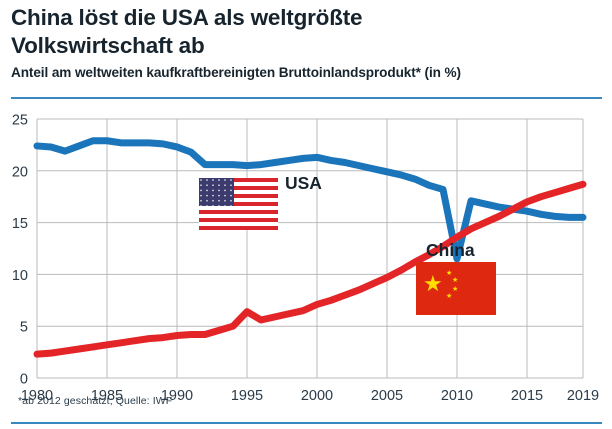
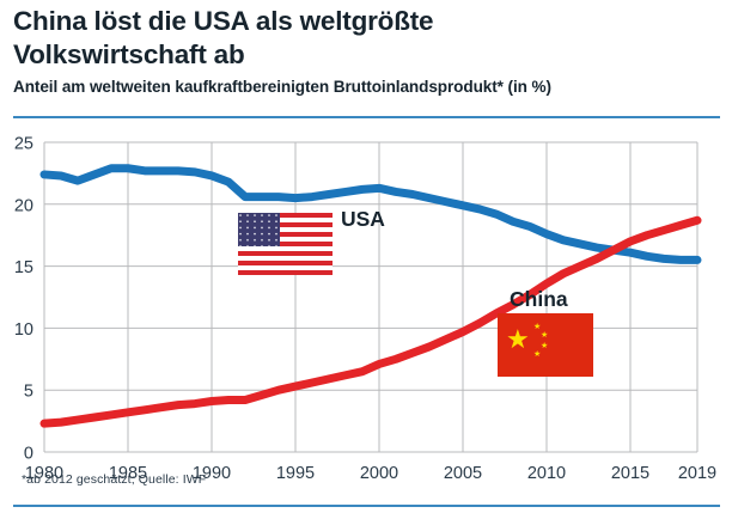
China/1995: 6.4 -> 5.3
USA/2010: 11.5 -> 17.6
